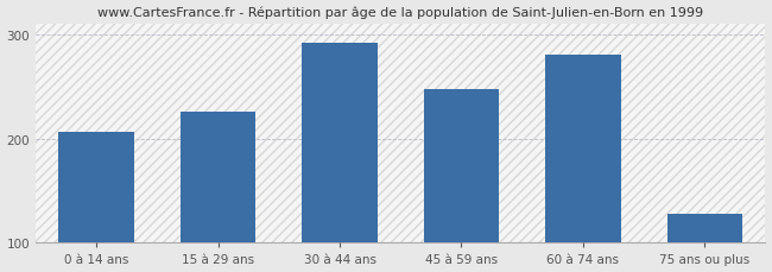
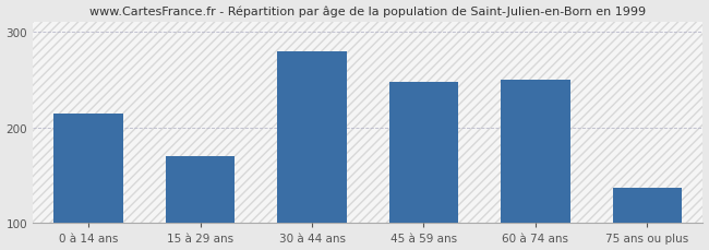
0 à 14 ans: 206 -> 214
15 à 29 ans: 226 -> 170
30 à 44 ans: 292 -> 279
60 à 74 ans: 280 -> 250
75 ans ou plus: 128 -> 137
